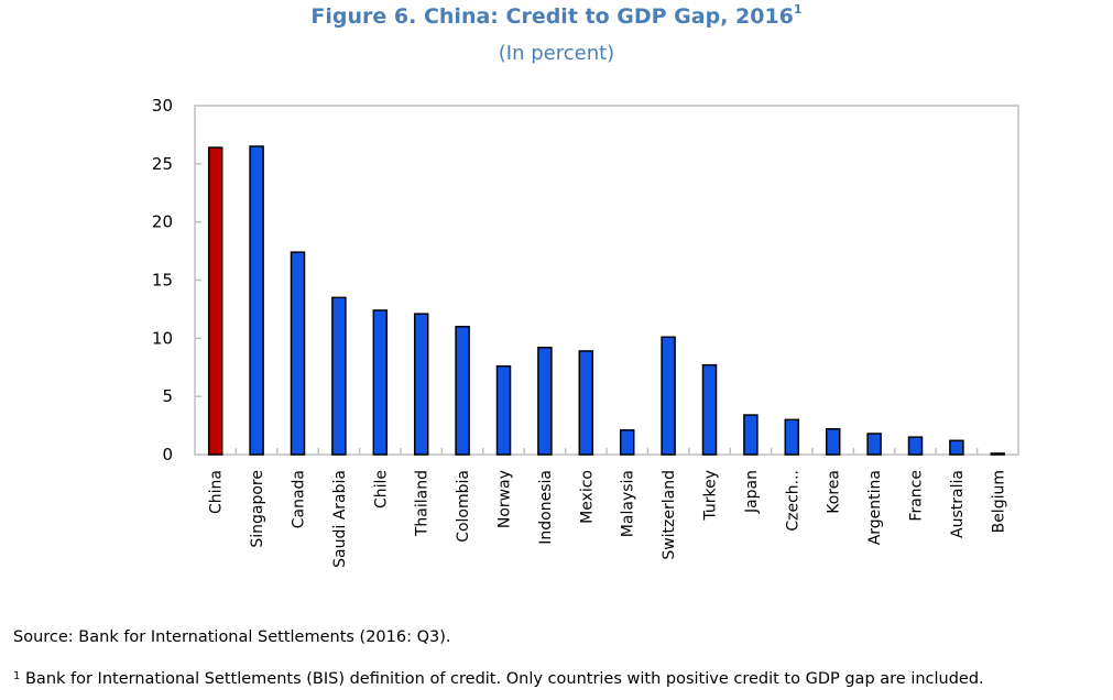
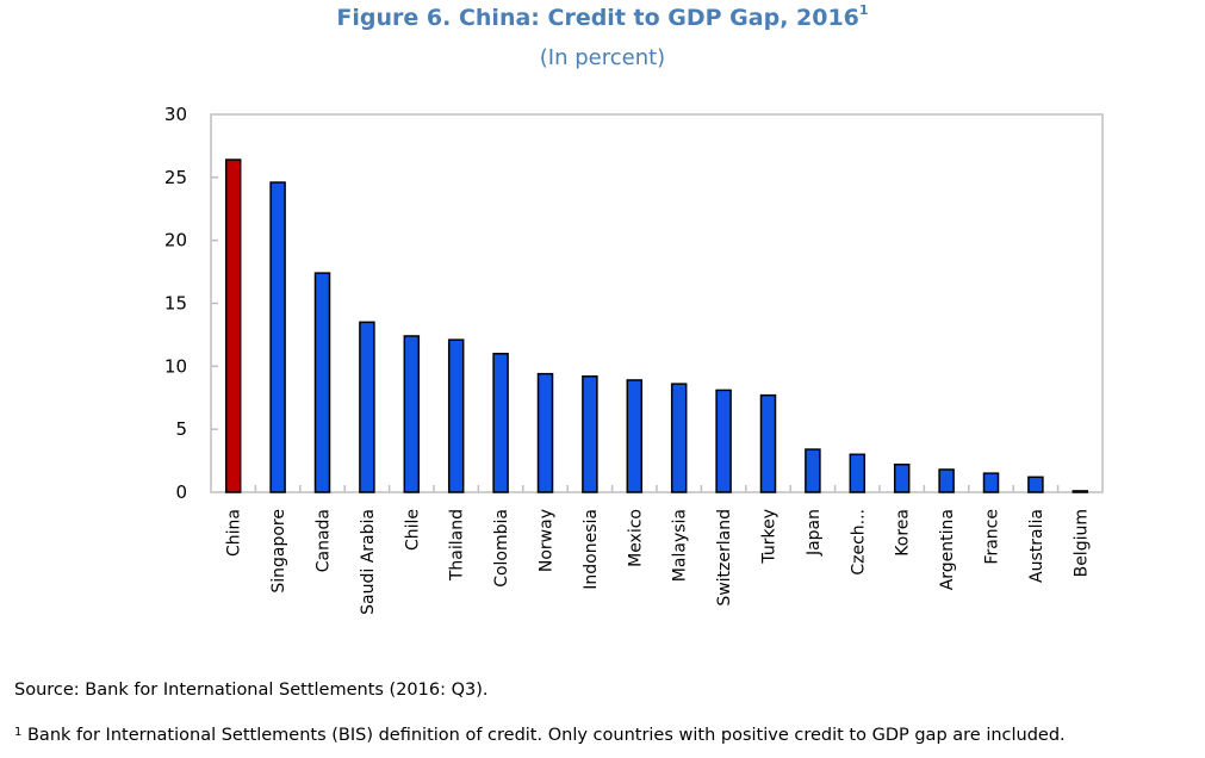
Singapore: 26.5 -> 24.6
Norway: 7.6 -> 9.4
Malaysia: 2.1 -> 8.6
Switzerland: 10.1 -> 8.1
